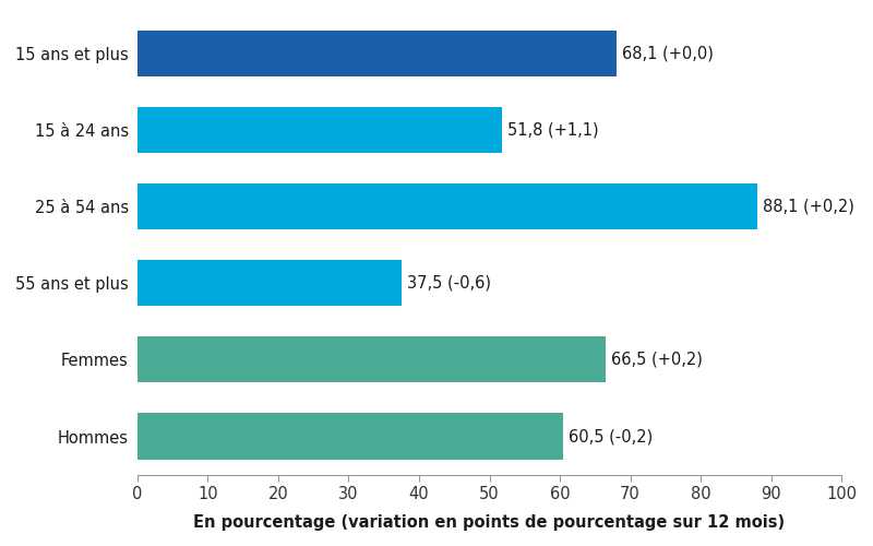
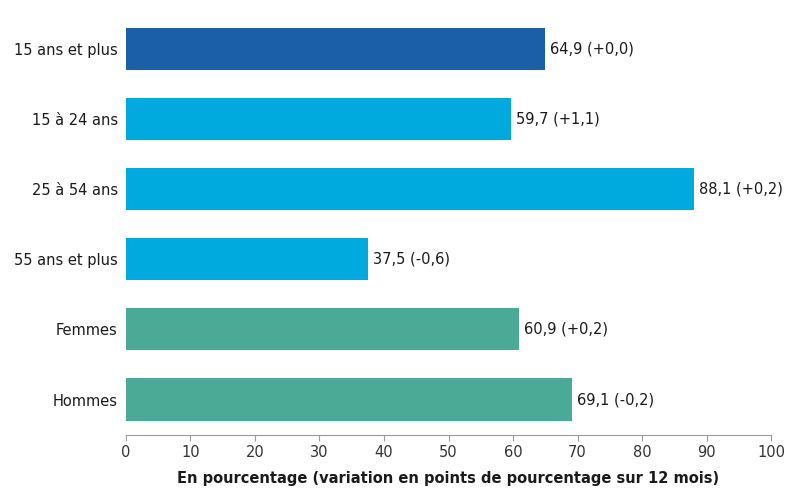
15 ans et plus: 68,1 -> 64,9
15 à 24 ans: 51,8 -> 59,7
Femmes: 66,5 -> 60,9
Hommes: 60,5 -> 69,1
